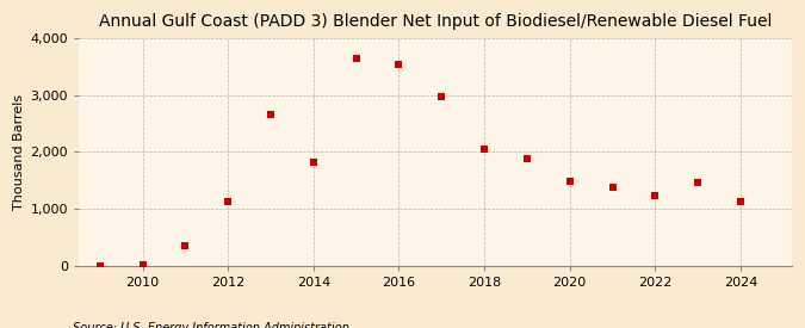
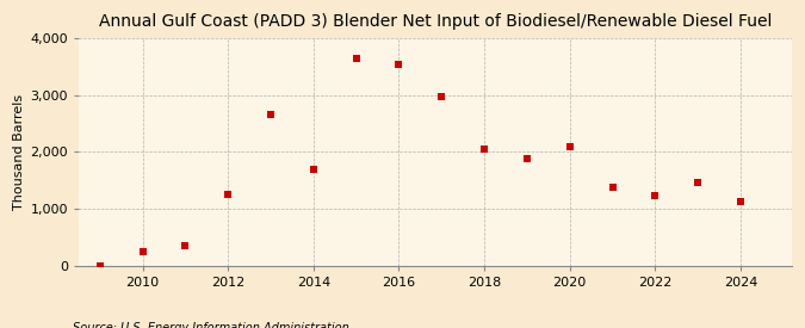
2010: 20 -> 250
2012: 1,120 -> 1,250
2014: 1,820 -> 1,700
2020: 1,490 -> 2,100
